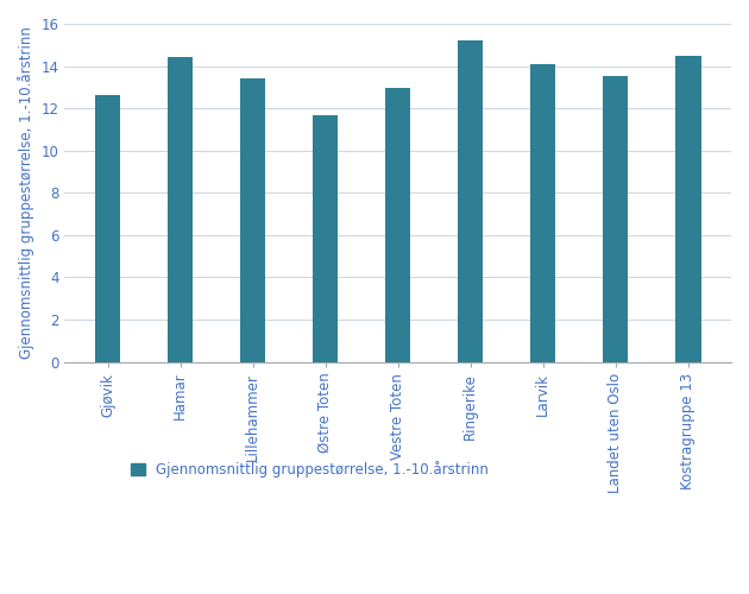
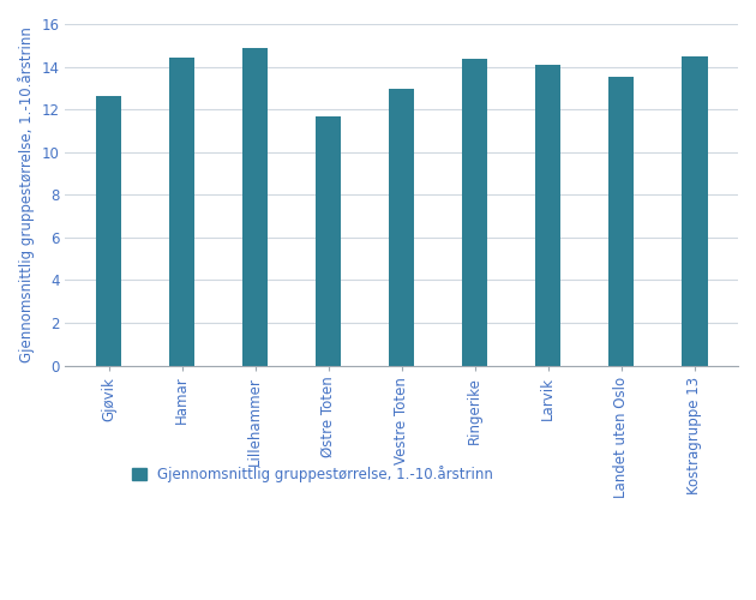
Lillehammer: 13.4 -> 14.8
Ringerike: 15.2 -> 14.3
